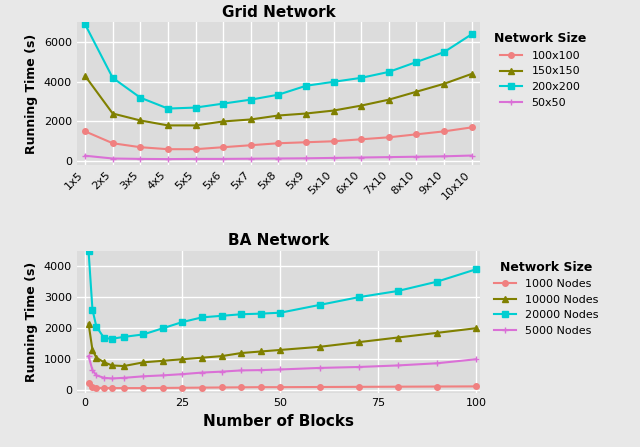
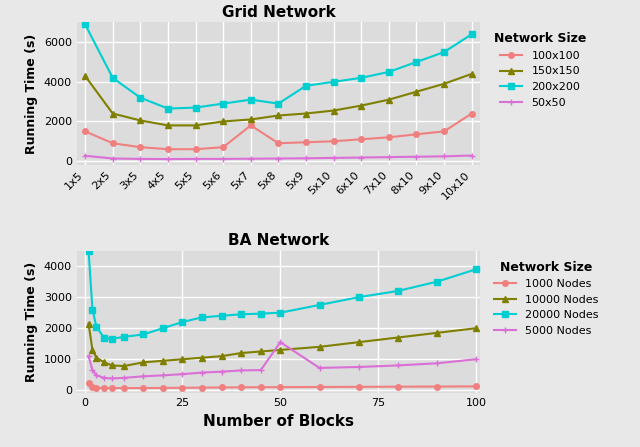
Grid Network/100x100/5x7: 800 -> 1800
Grid Network/200x200/5x8: 3400 -> 2900
Grid Network/100x100/10x10: 1700 -> 2400
BA Network/5000 Nodes/50: 670 -> 1550
